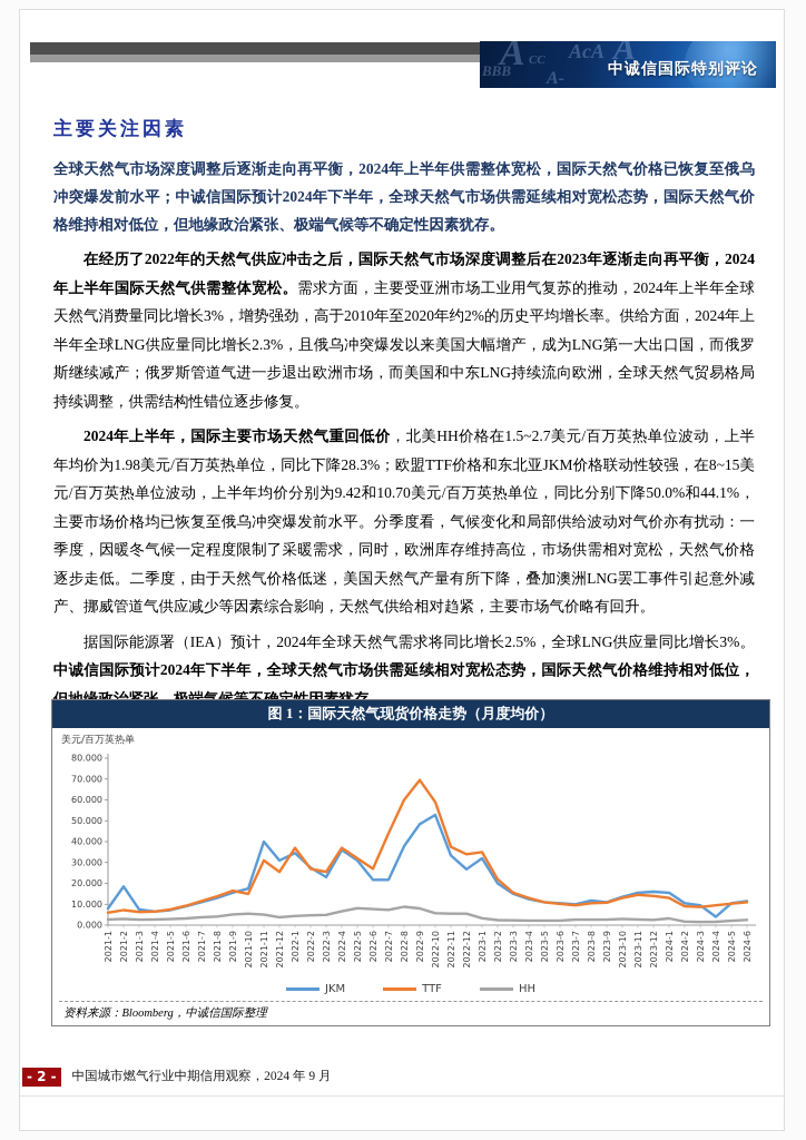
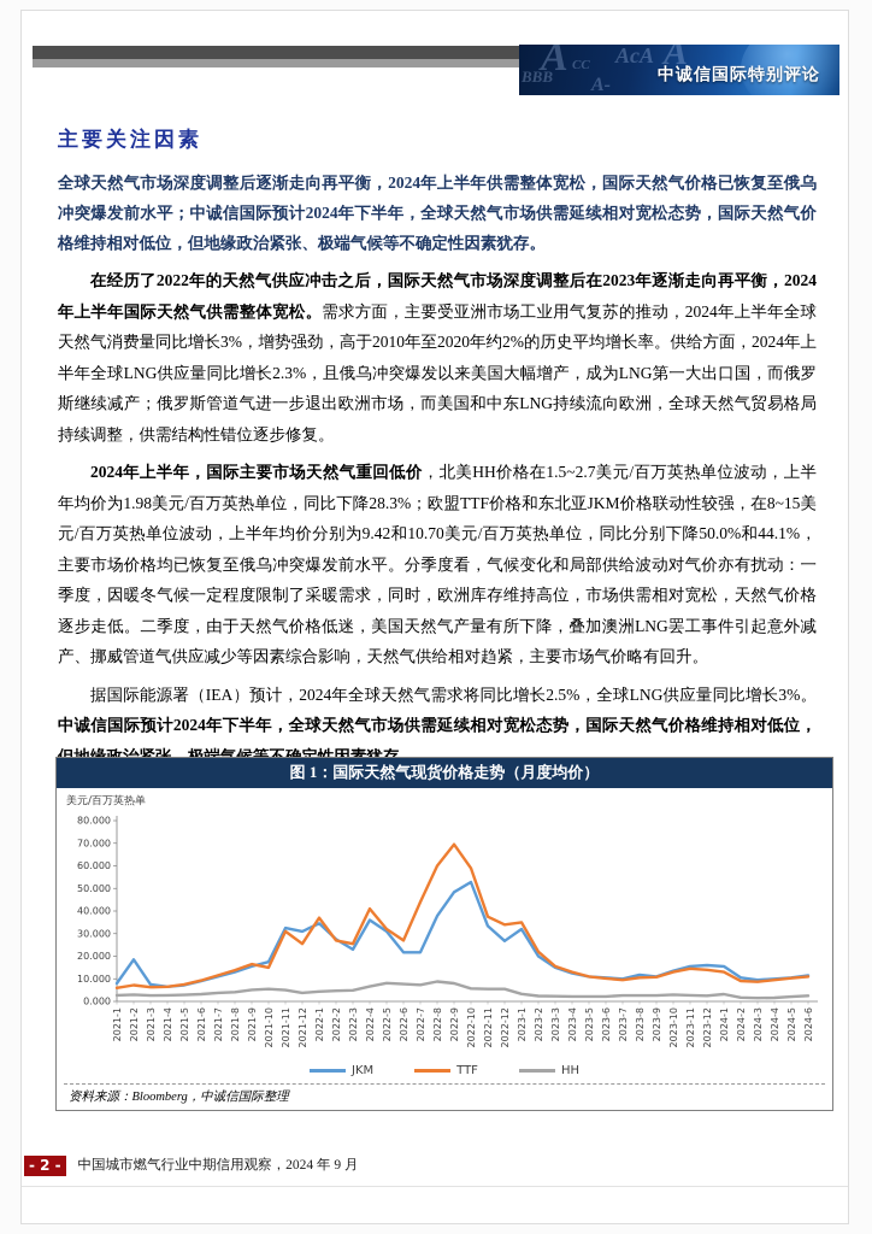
JKM/2021-11: 40 -> 32
TTF/2022-4: 37 -> 41
JKM/2024-4: 4 -> 10
